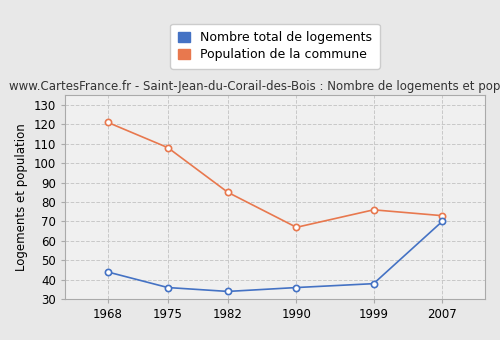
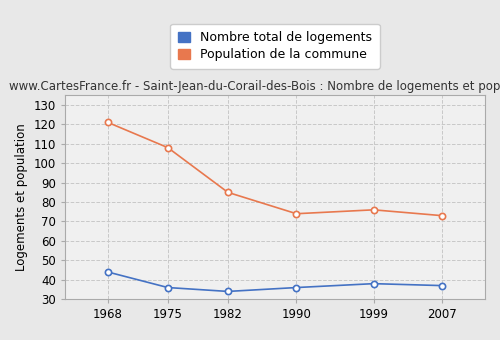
Population de la commune/1990: 67 -> 74
Nombre total de logements/2007: 70 -> 37
